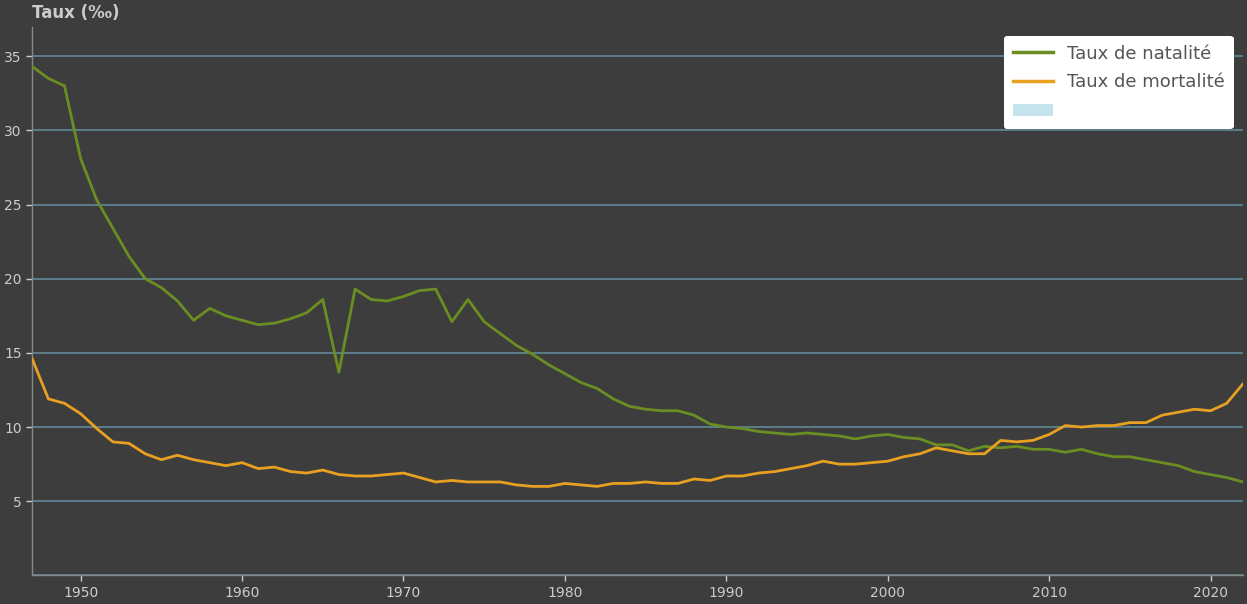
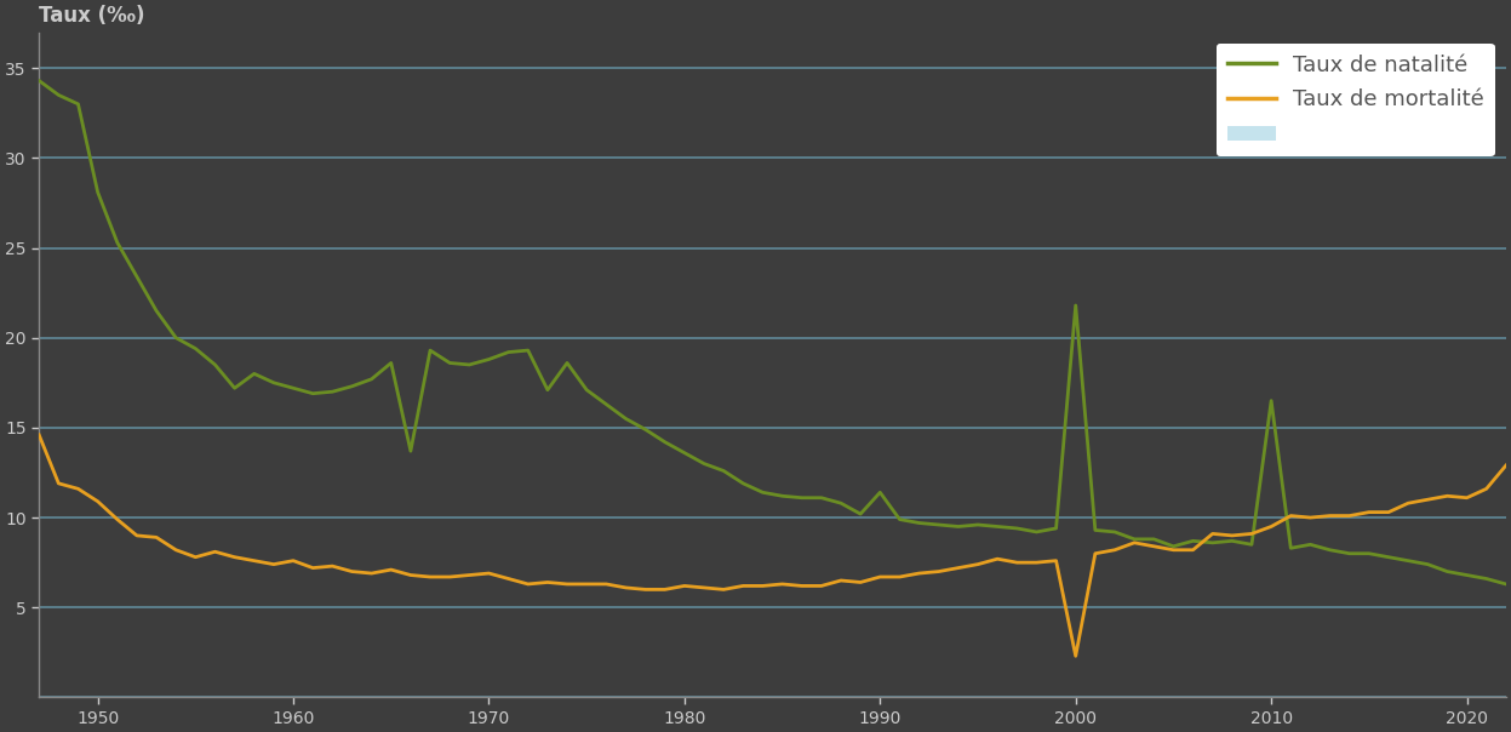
Taux de natalité/1990: 10.0 -> 11.4
Taux de natalité/2000: 9.5 -> 21.8
Taux de mortalité/2000: 7.7 -> 2.3
Taux de natalité/2010: 8.5 -> 16.5
